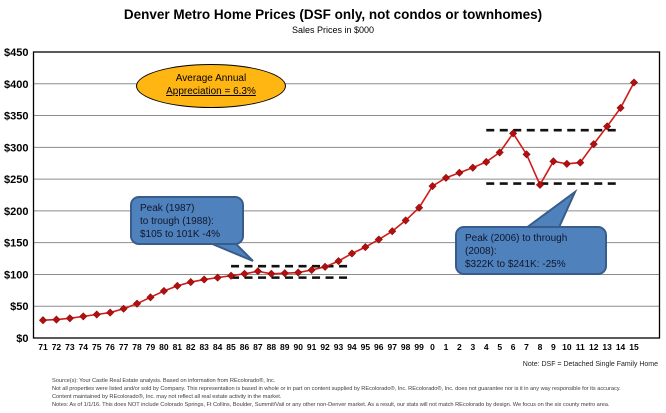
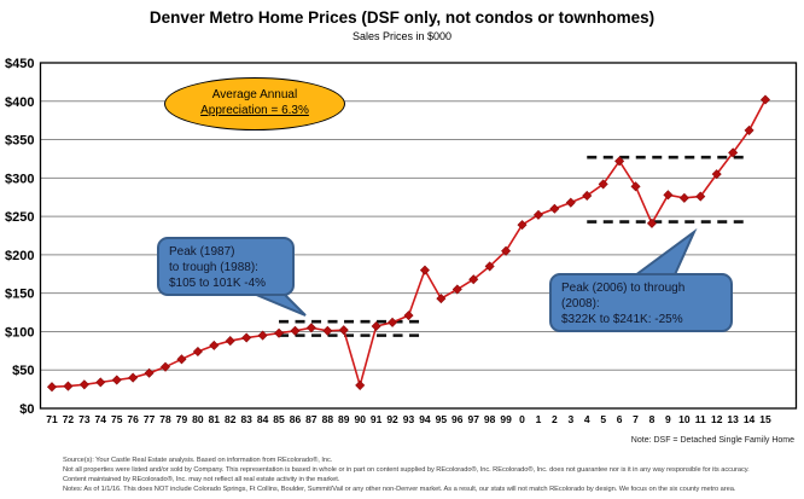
90: $100 -> $30
94: $130 -> $180
